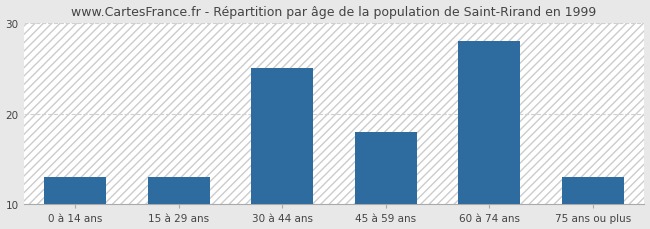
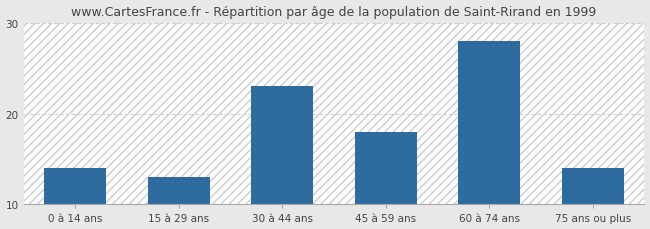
0 à 14 ans: 13 -> 14
30 à 44 ans: 25 -> 23
75 ans ou plus: 13 -> 14
